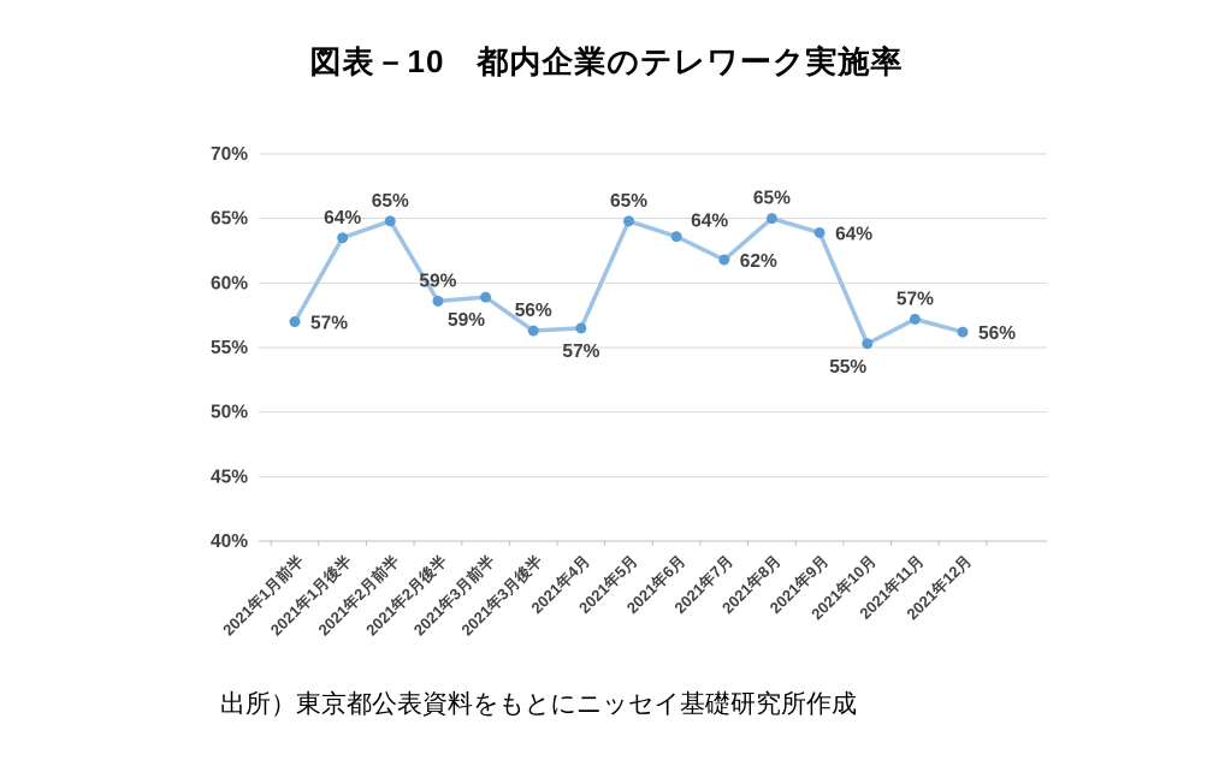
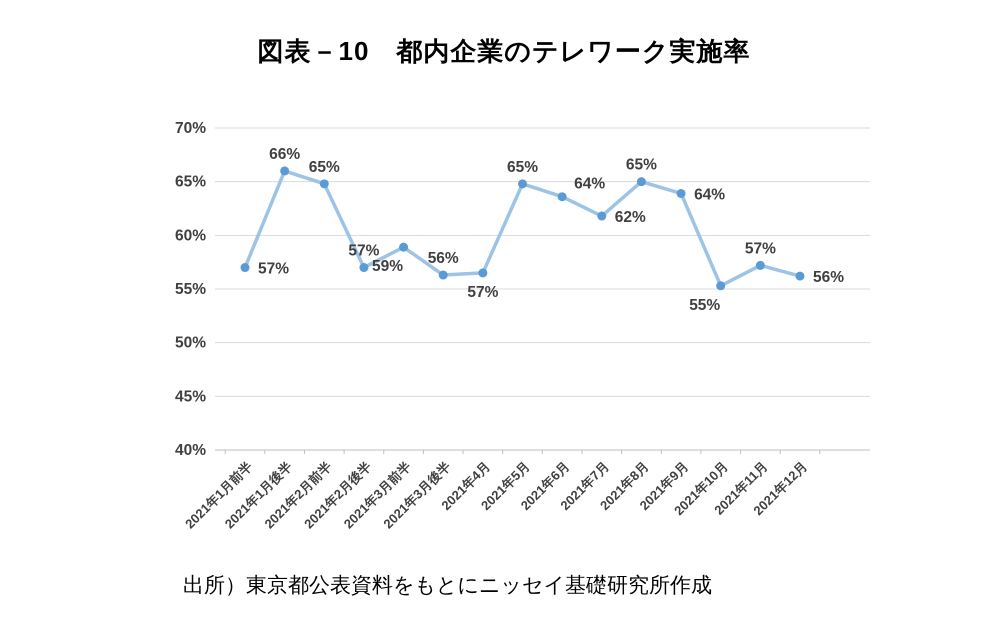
2021年1月後半: 64% -> 66%
2021年2月後半: 59% -> 57%
